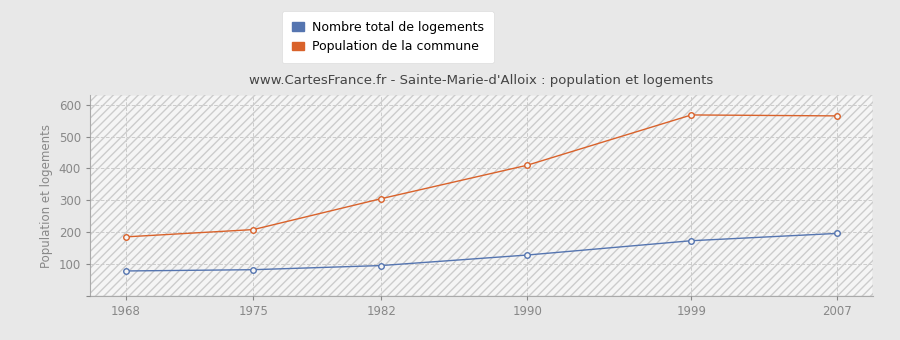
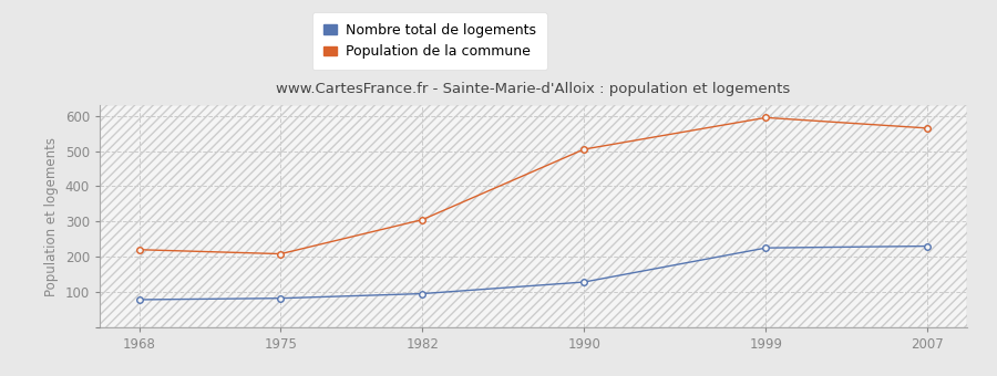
Population de la commune/1968: 185 -> 220
Population de la commune/1990: 410 -> 505
Nombre total de logements/1999: 173 -> 225
Population de la commune/1999: 568 -> 595
Nombre total de logements/2007: 196 -> 230
